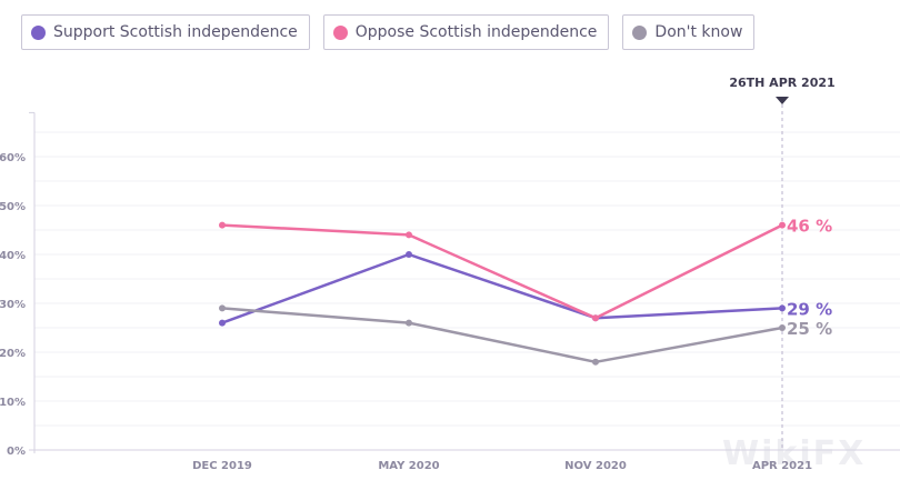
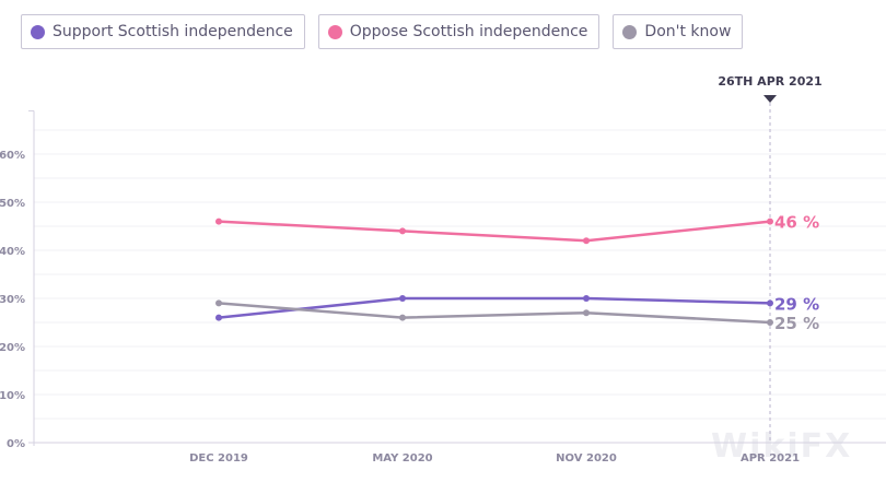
Support Scottish independence/MAY 2020: 40% -> 30%
Support Scottish independence/NOV 2020: 27% -> 30%
Oppose Scottish independence/NOV 2020: 27% -> 42%
Don't know/NOV 2020: 18% -> 27%
